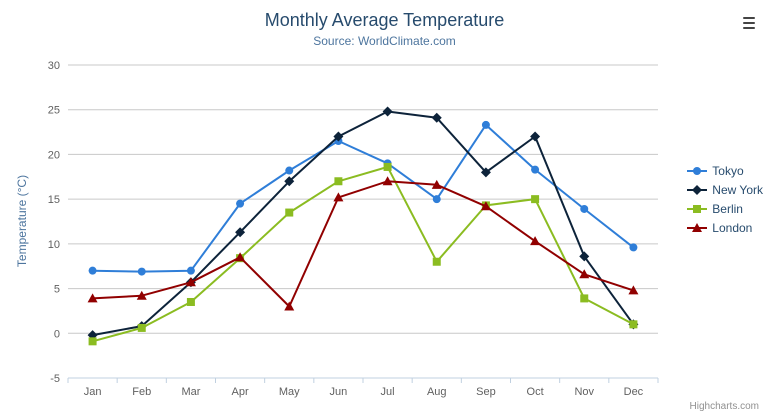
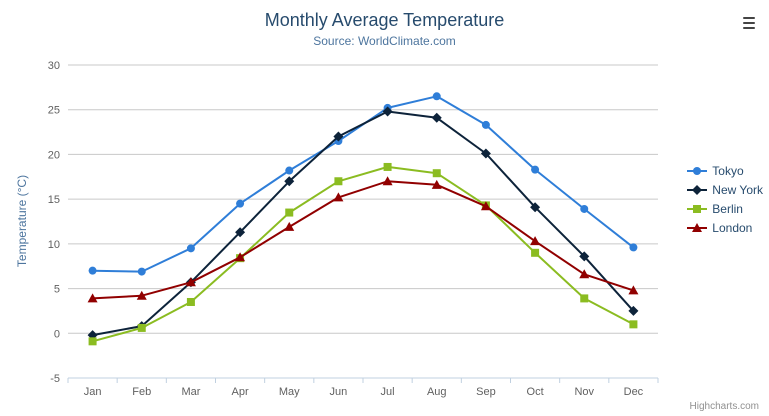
Tokyo/Mar: 7 -> 10
London/May: 3 -> 12
Tokyo/Jul: 19 -> 25
Tokyo/Aug: 15 -> 26
Berlin/Aug: 8 -> 18
New York/Sep: 18 -> 20
New York/Oct: 22 -> 14
Berlin/Oct: 15 -> 9
New York/Dec: 1 -> 2
